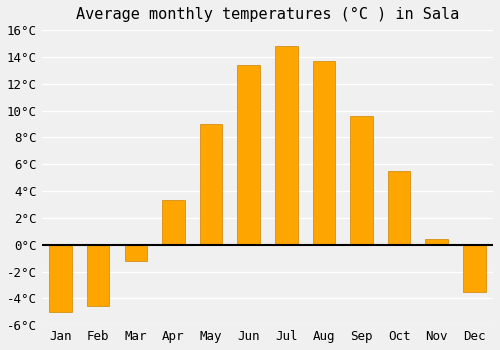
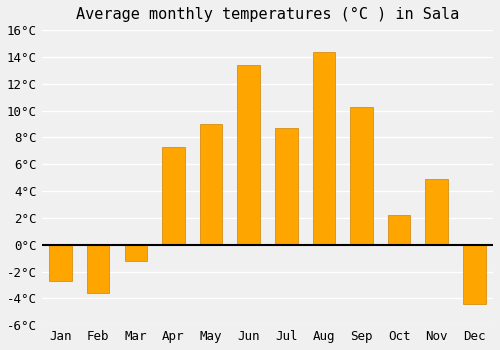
Jan: -5.0°C -> -2.7°C
Feb: -4.6°C -> -3.6°C
Apr: 3.3°C -> 7.3°C
Jul: 14.8°C -> 8.7°C
Aug: 13.7°C -> 14.4°C
Sep: 9.6°C -> 10.3°C
Oct: 5.5°C -> 2.2°C
Nov: 0.4°C -> 4.9°C
Dec: -3.5°C -> -4.4°C
